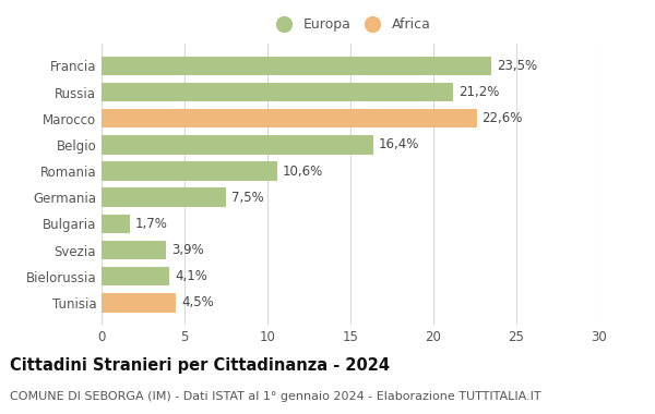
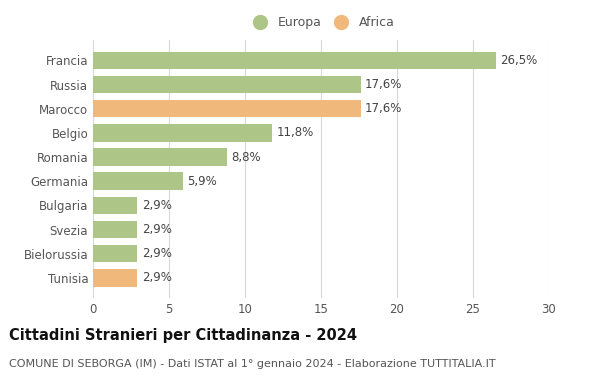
Francia: 23,5% -> 26,5%
Russia: 21,2% -> 17,6%
Marocco: 22,6% -> 17,6%
Belgio: 16,4% -> 11,8%
Romania: 10,6% -> 8,8%
Germania: 7,5% -> 5,9%
Bulgaria: 1,7% -> 2,9%
Svezia: 3,9% -> 2,9%
Bielorussia: 4,1% -> 2,9%
Tunisia: 4,5% -> 2,9%
